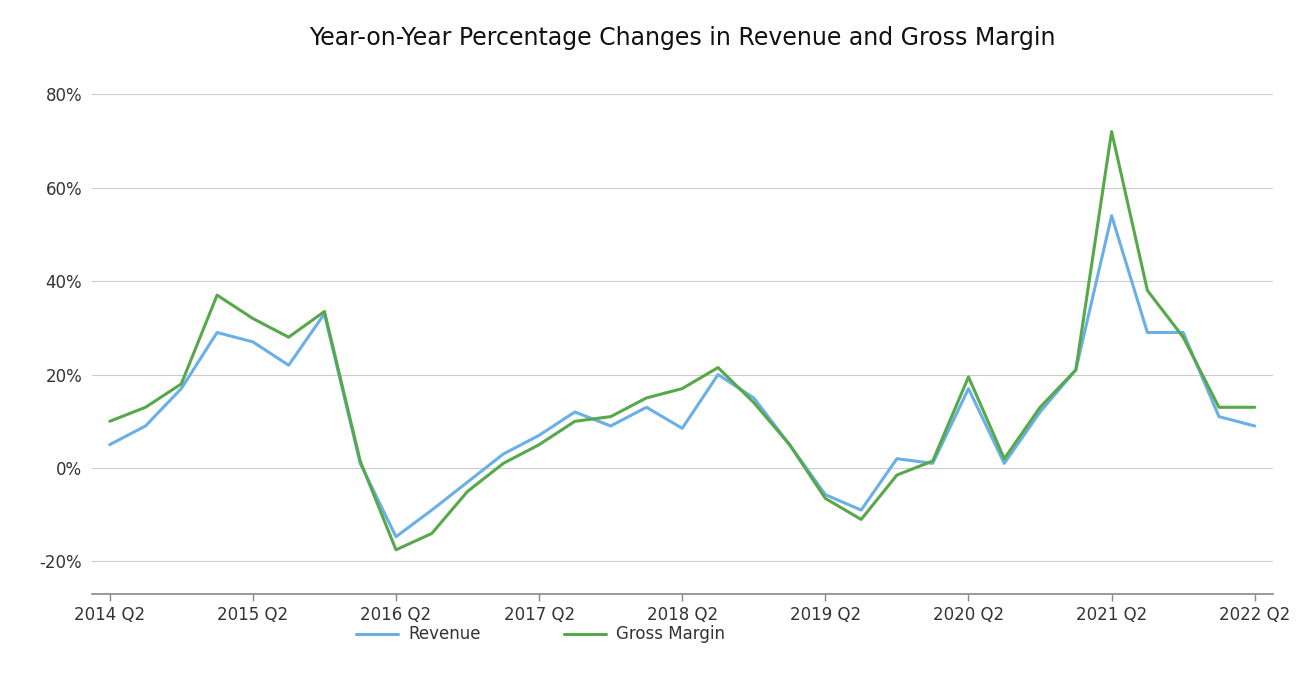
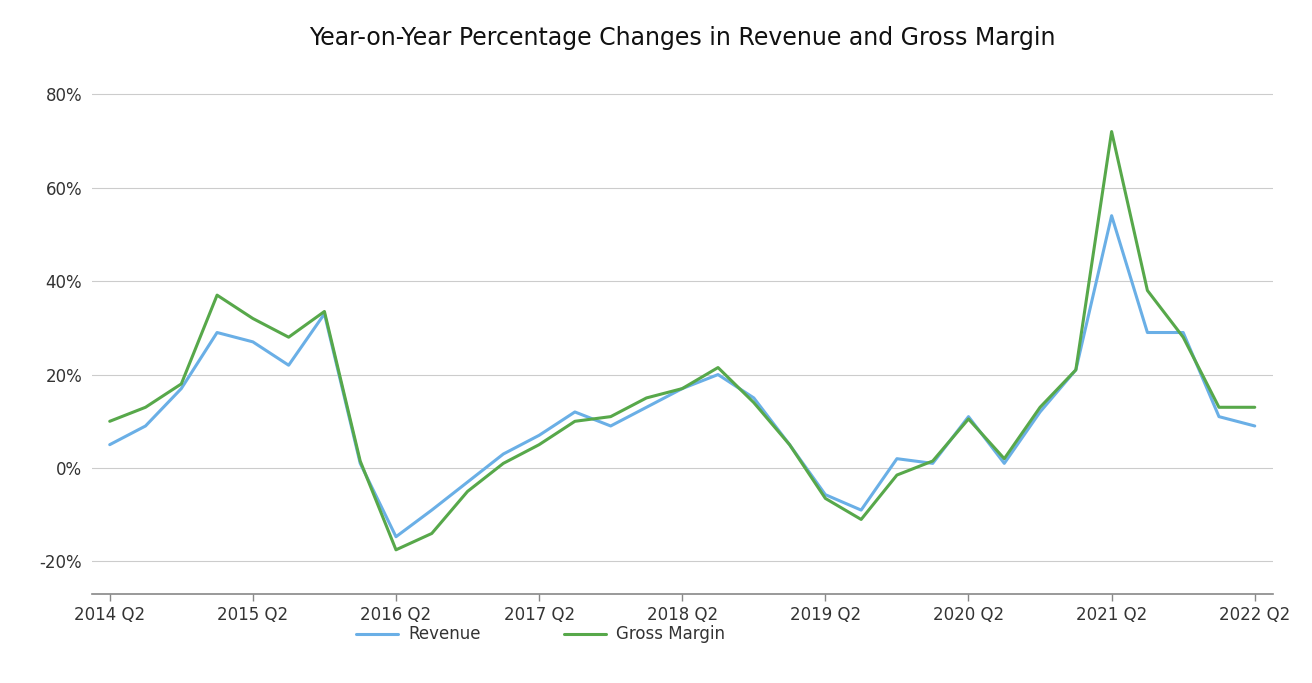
Revenue/2018 Q2: 8.5% -> 17.0%
Revenue/2020 Q2: 17.0% -> 11.0%
Gross Margin/2020 Q2: 19.5% -> 10.5%
